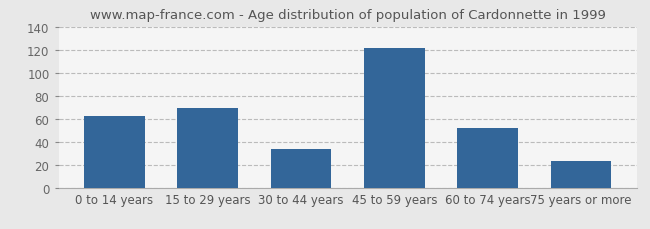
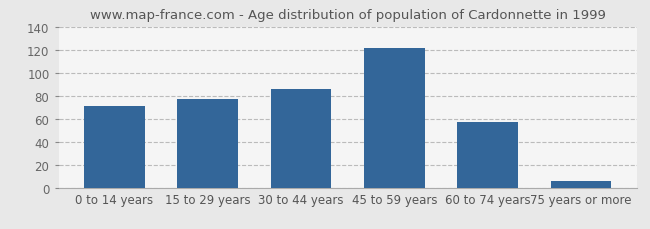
0 to 14 years: 62 -> 71
15 to 29 years: 69 -> 77
30 to 44 years: 34 -> 86
60 to 74 years: 52 -> 57
75 years or more: 23 -> 6
